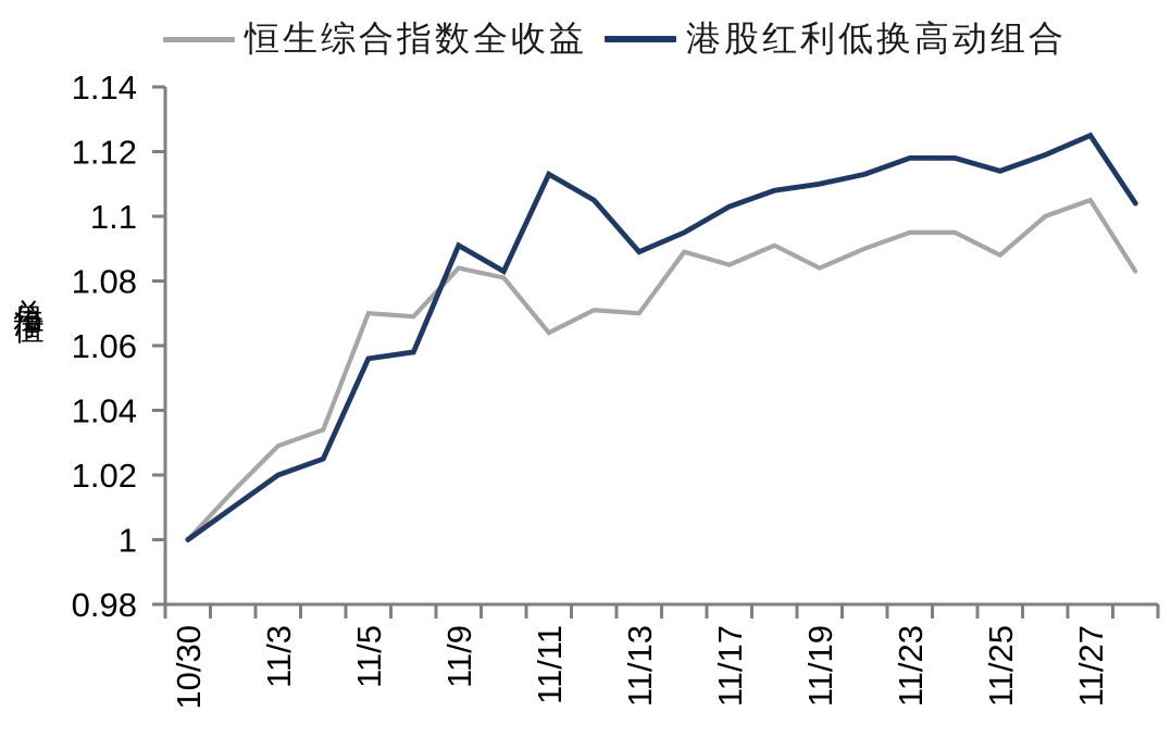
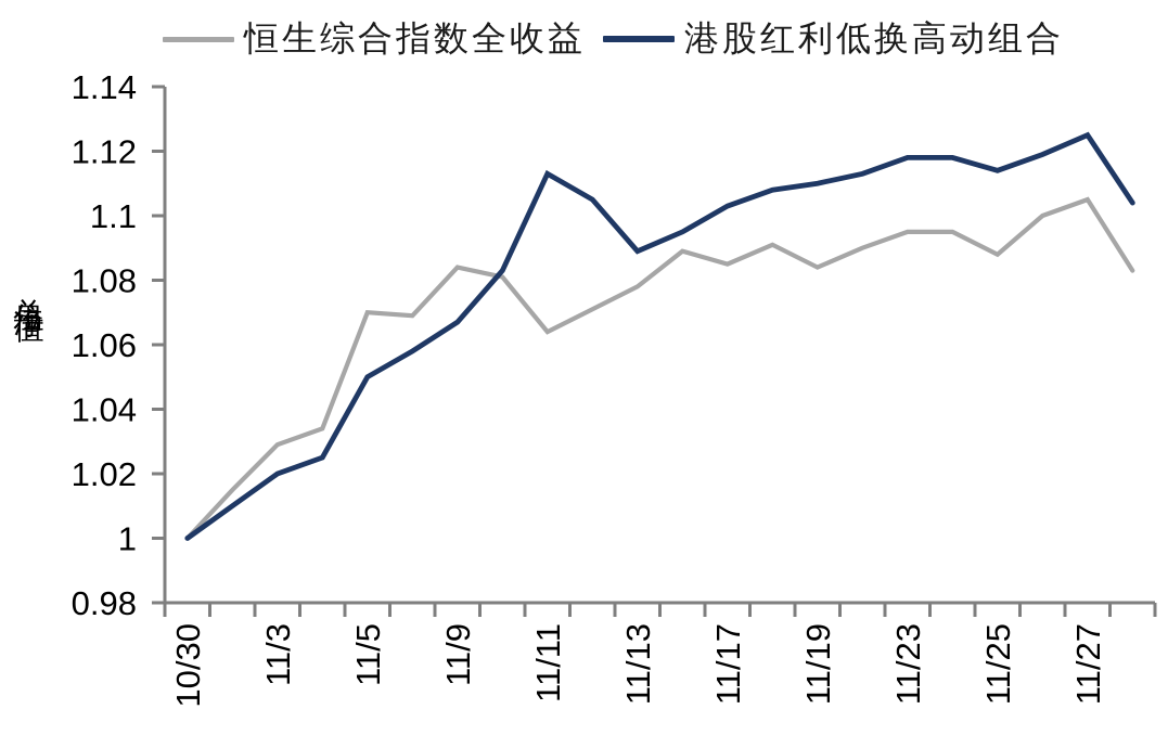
港股红利低换高动组合/11/5: 1.056 -> 1.050
港股红利低换高动组合/11/9: 1.091 -> 1.067
恒生综合指数全收益/11/13: 1.070 -> 1.078
